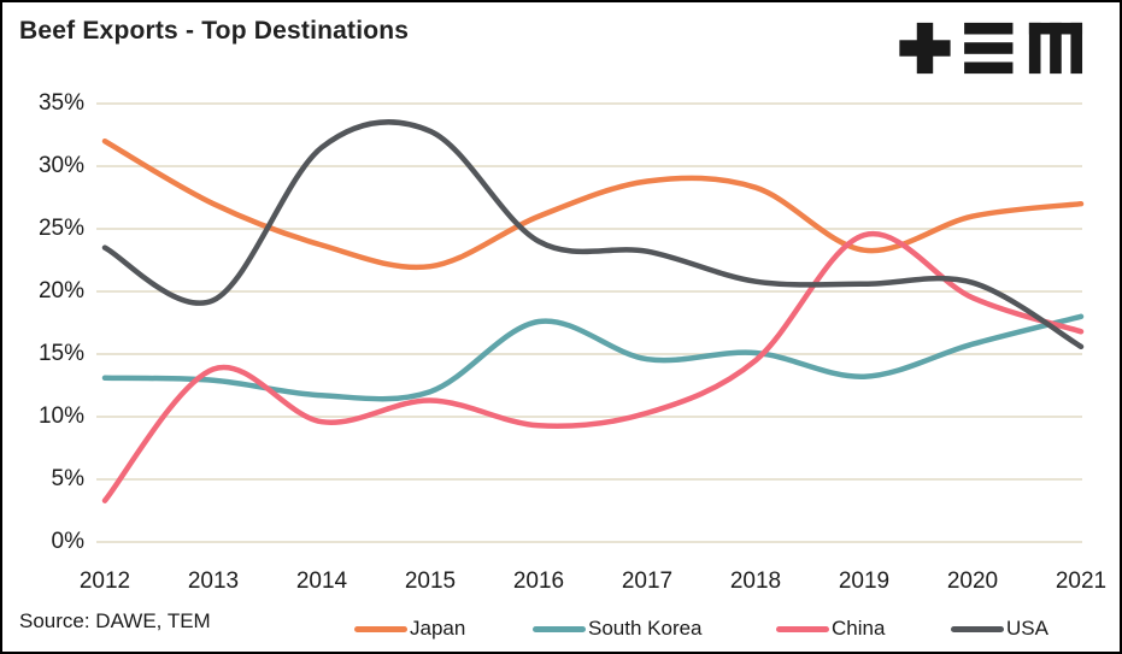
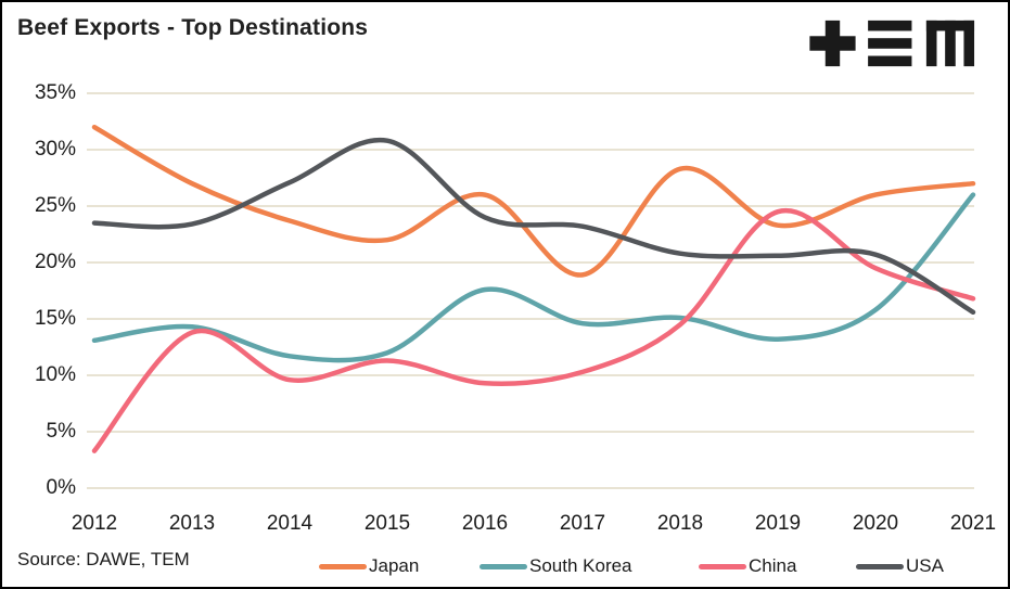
South Korea/2013: 12.9% -> 14.3%
USA/2013: 19.3% -> 23.4%
USA/2014: 31.5% -> 27.1%
USA/2015: 32.8% -> 30.8%
Japan/2017: 28.8% -> 18.9%
South Korea/2021: 18.0% -> 26.0%
